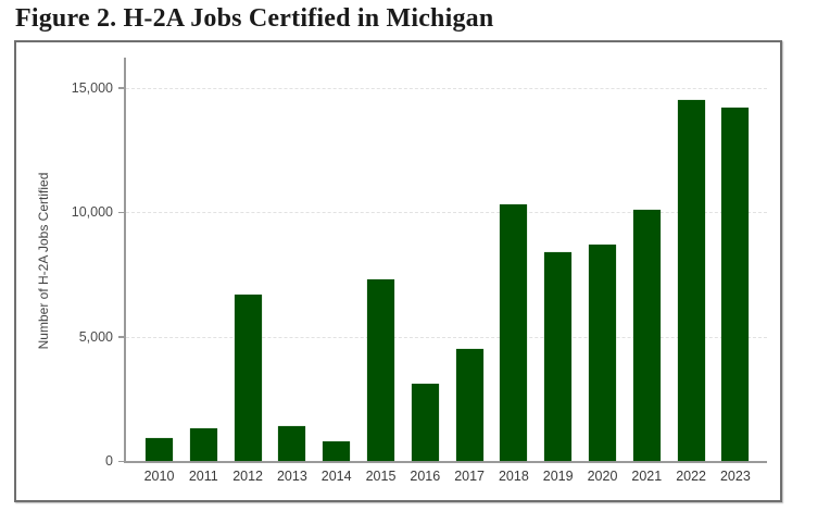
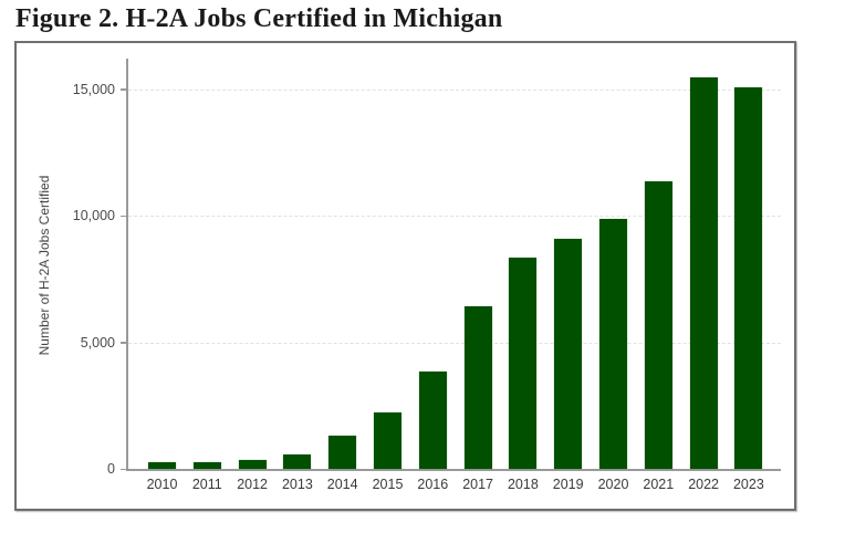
2010: 900 -> 300
2011: 1300 -> 300
2012: 6700 -> 400
2013: 1400 -> 600
2014: 800 -> 1300
2015: 7300 -> 2200
2016: 3100 -> 3800
2017: 4500 -> 6400
2018: 10300 -> 8300
2019: 8400 -> 9100
2020: 8700 -> 9900
2021: 10100 -> 11400
2022: 14500 -> 15500
2023: 14200 -> 15100
